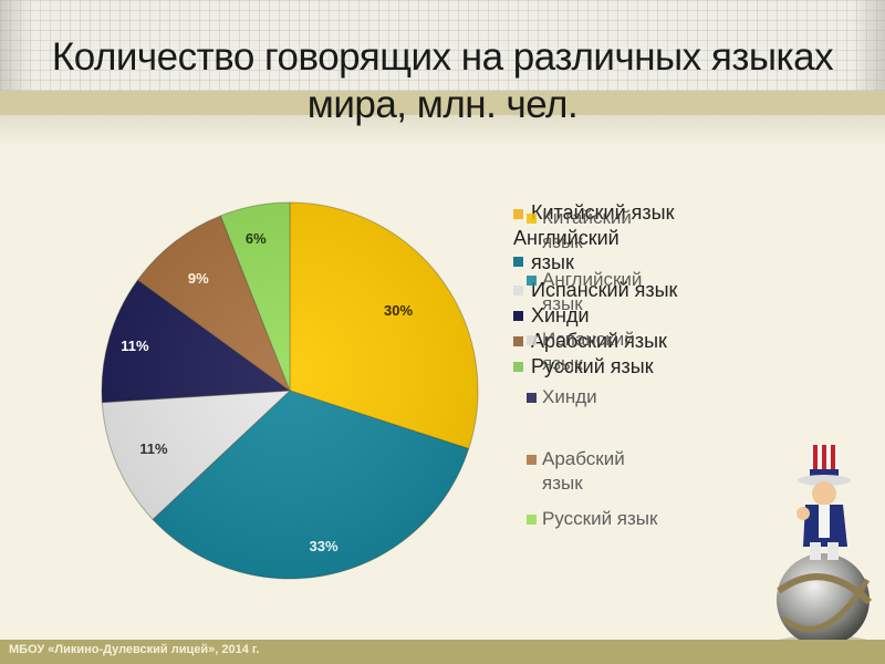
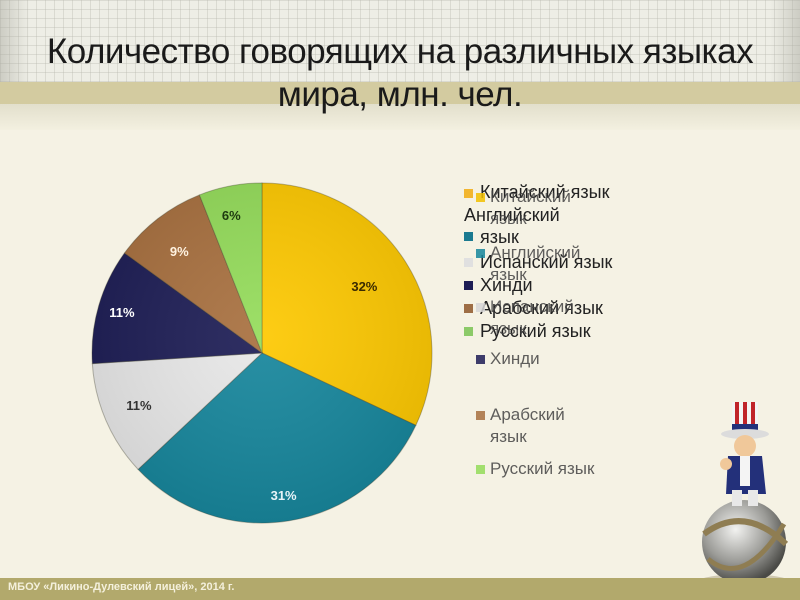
Китайский язык: 30% -> 32%
Английский язык: 33% -> 31%
